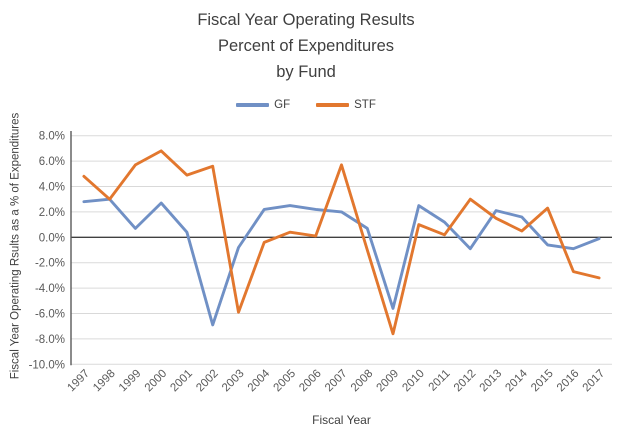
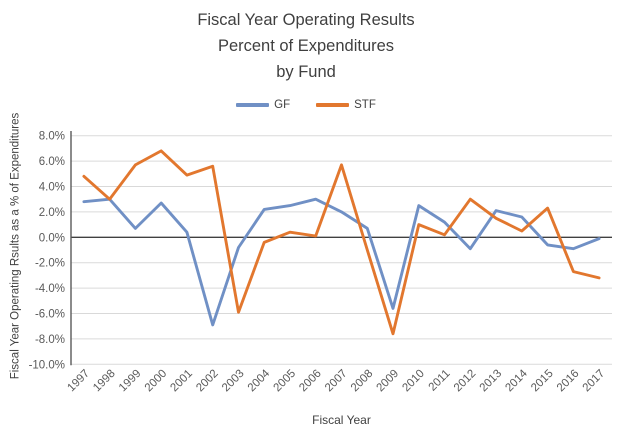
GF/2006: 2.2% -> 3.0%
